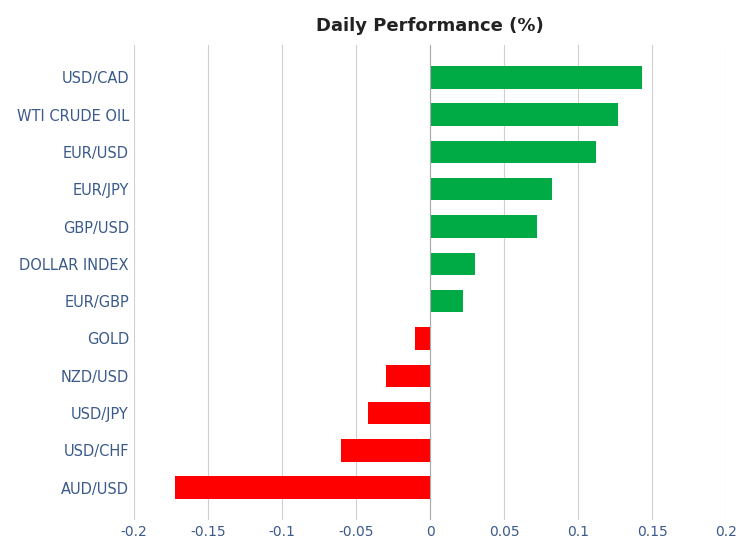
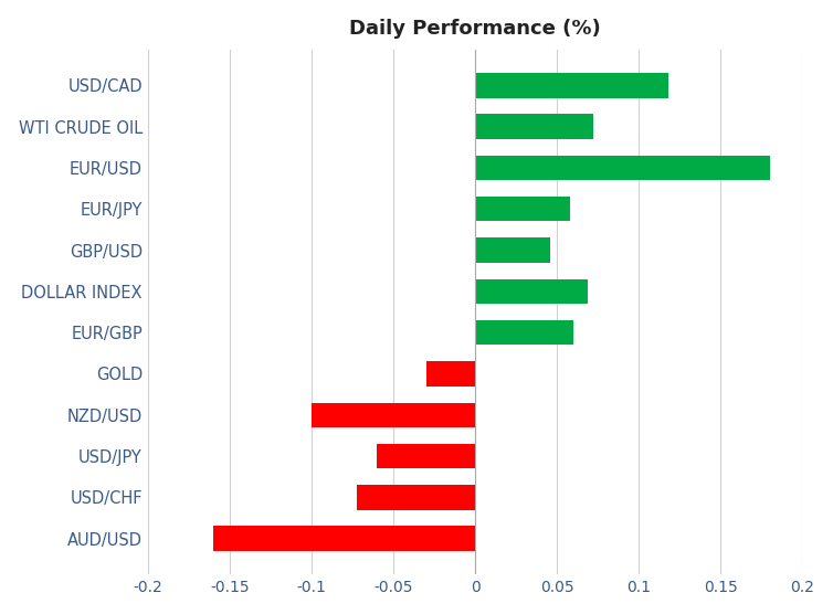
USD/CAD: 0.143 -> 0.118
WTI CRUDE OIL: 0.127 -> 0.072
EUR/USD: 0.112 -> 0.180
EUR/JPY: 0.082 -> 0.058
GBP/USD: 0.072 -> 0.046
DOLLAR INDEX: 0.030 -> 0.069
EUR/GBP: 0.022 -> 0.060
GOLD: -0.010 -> -0.030
NZD/USD: -0.030 -> -0.100
USD/JPY: -0.042 -> -0.060
USD/CHF: -0.060 -> -0.072
AUD/USD: -0.172 -> -0.160
